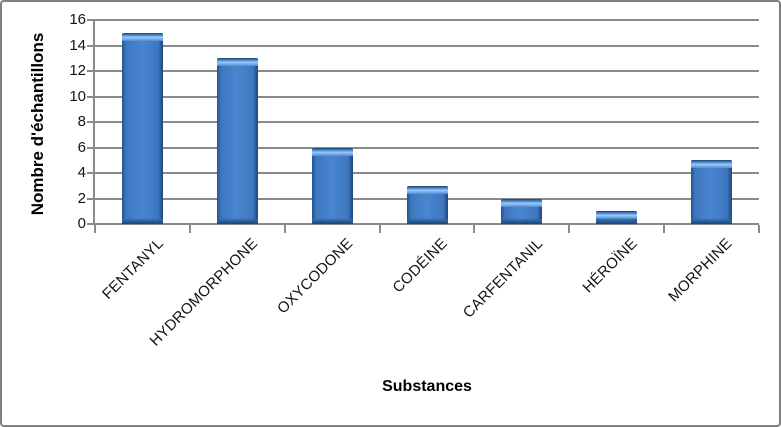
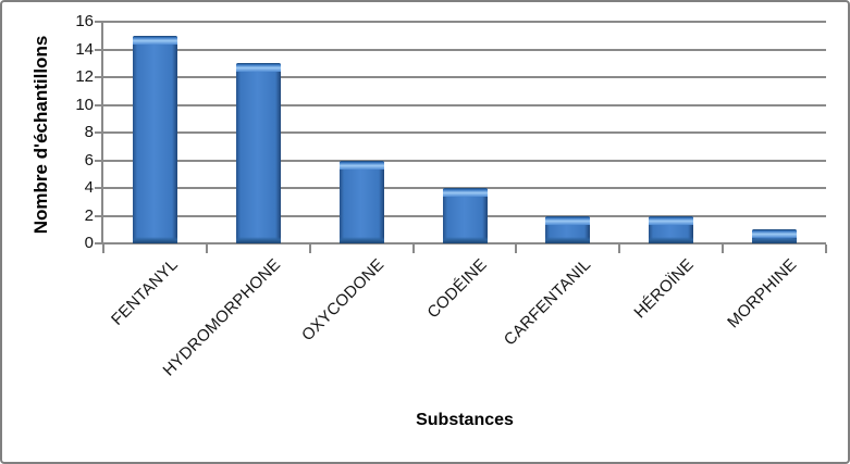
CODÉINE: 3 -> 4
HÉROÏNE: 1 -> 2
MORPHINE: 5 -> 1
